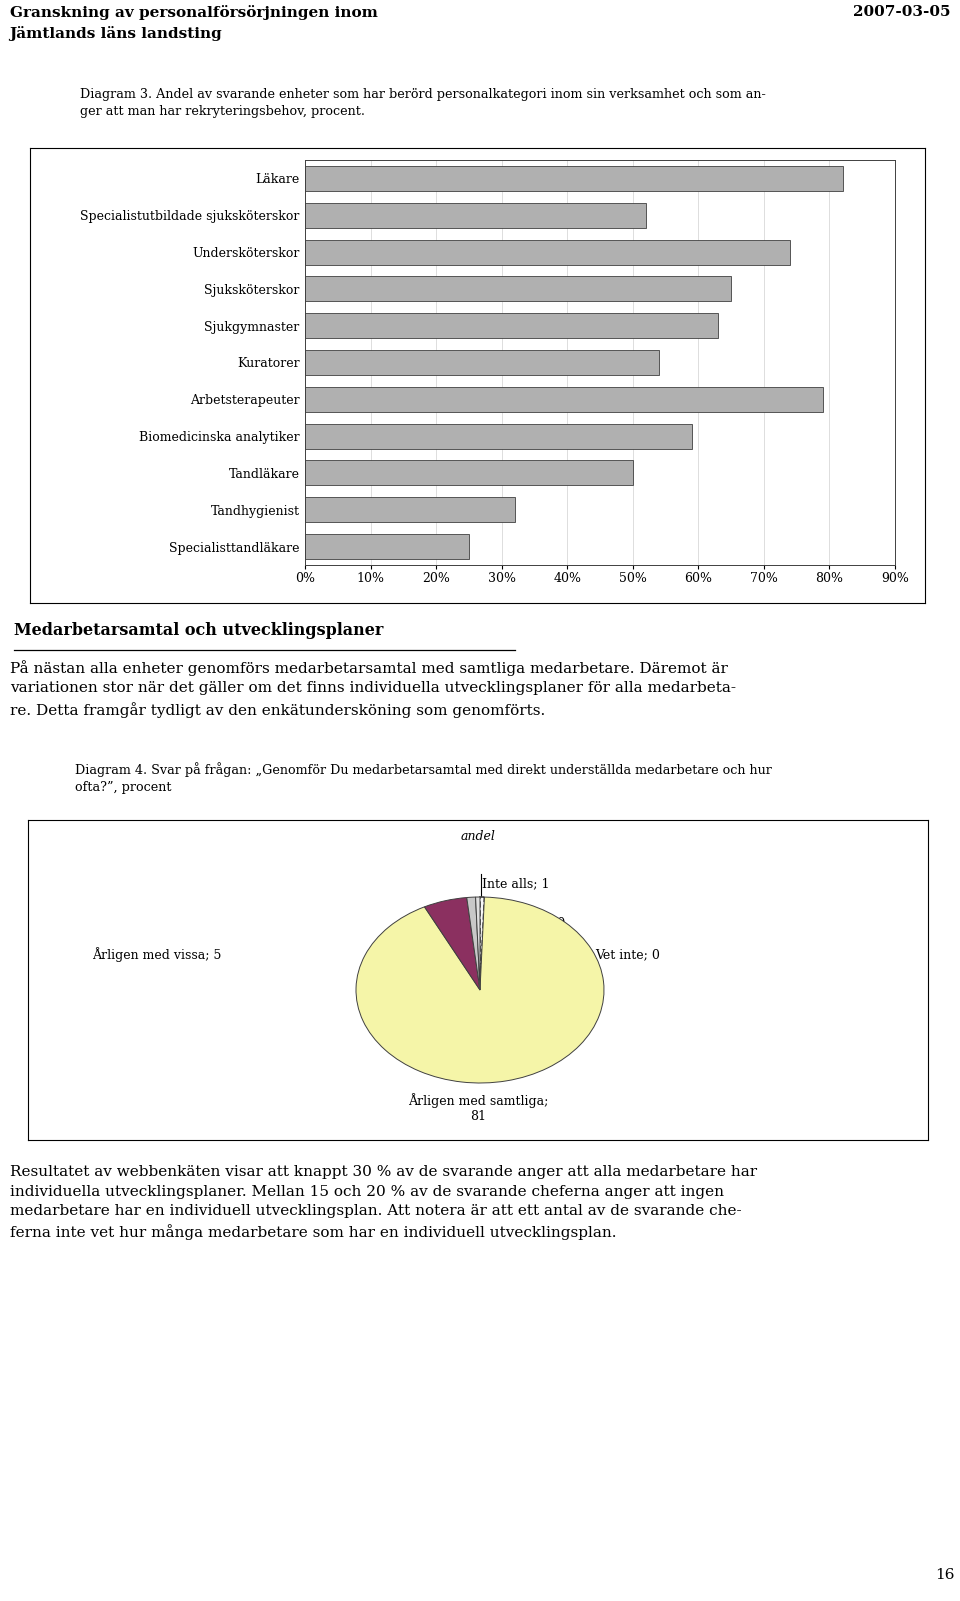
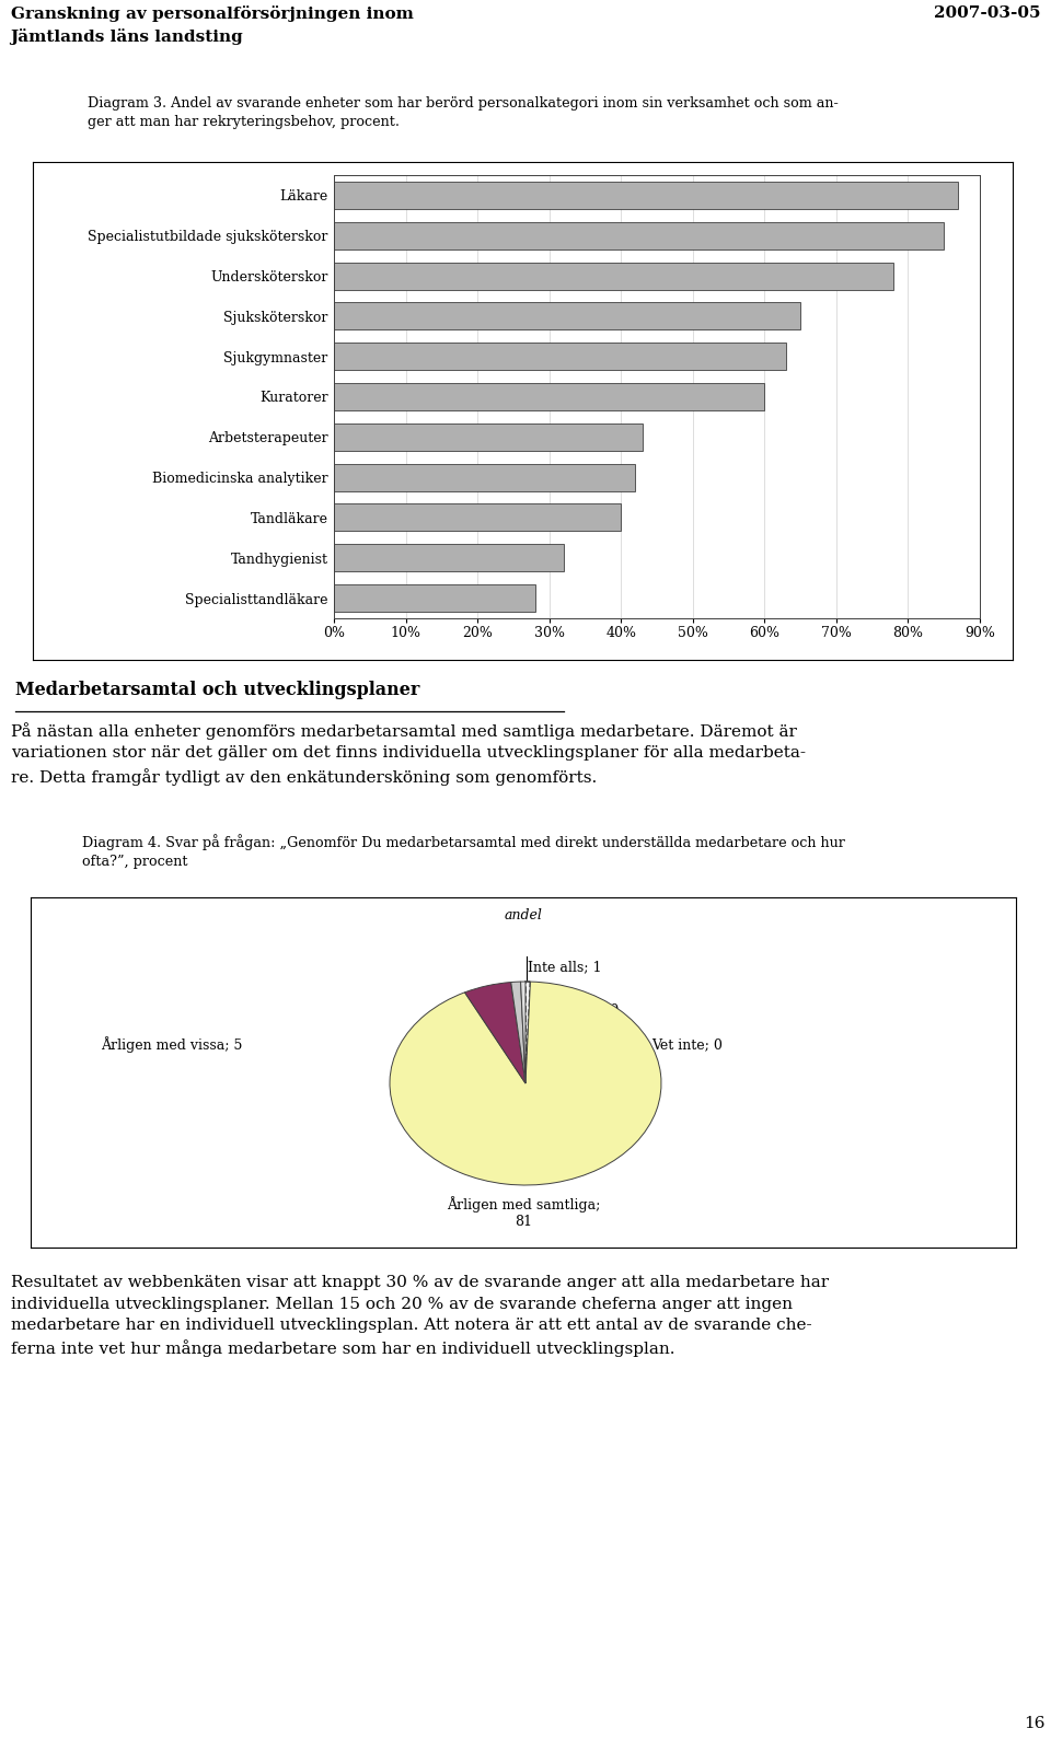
Läkare: 82% -> 87%
Specialistutbildade sjuksköterskor: 52% -> 85%
Undersköterskor: 74% -> 78%
Kuratorer: 54% -> 60%
Arbetsterapeuter: 79% -> 43%
Biomedicinska analytiker: 59% -> 42%
Tandläkare: 50% -> 40%
Specialisttandläkare: 25% -> 28%
